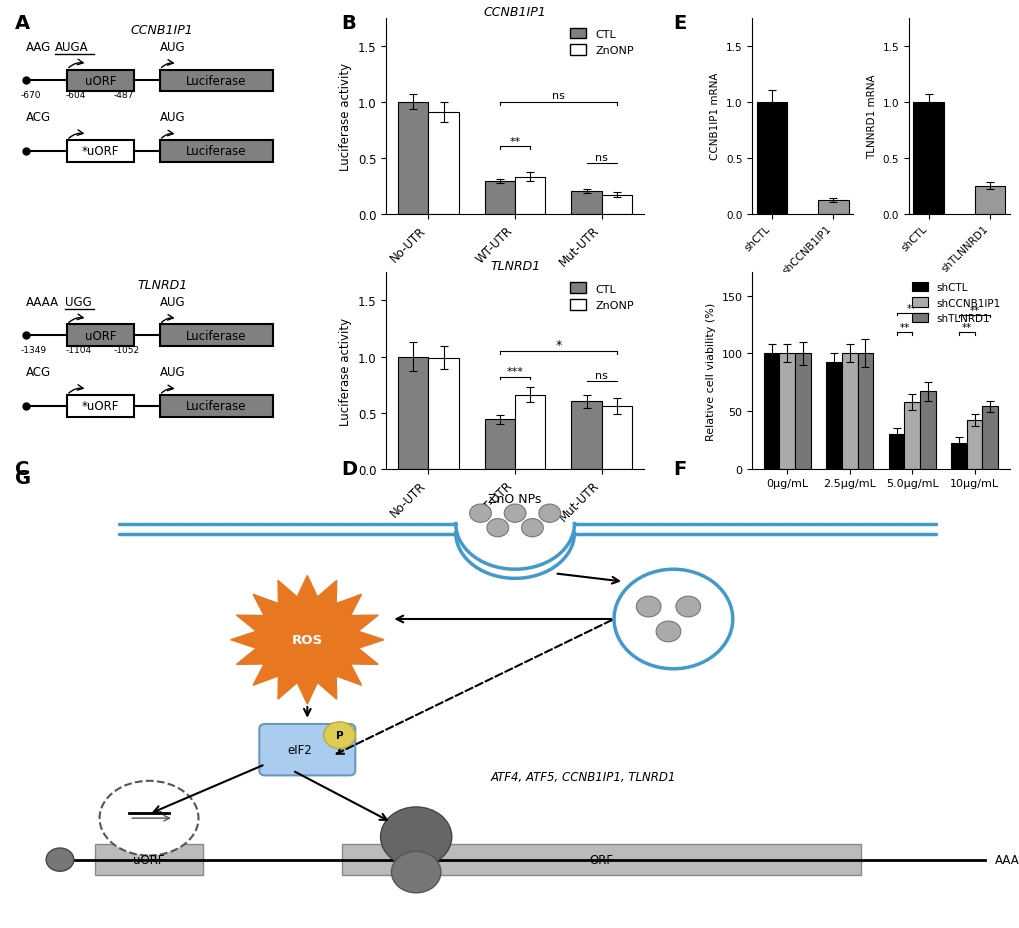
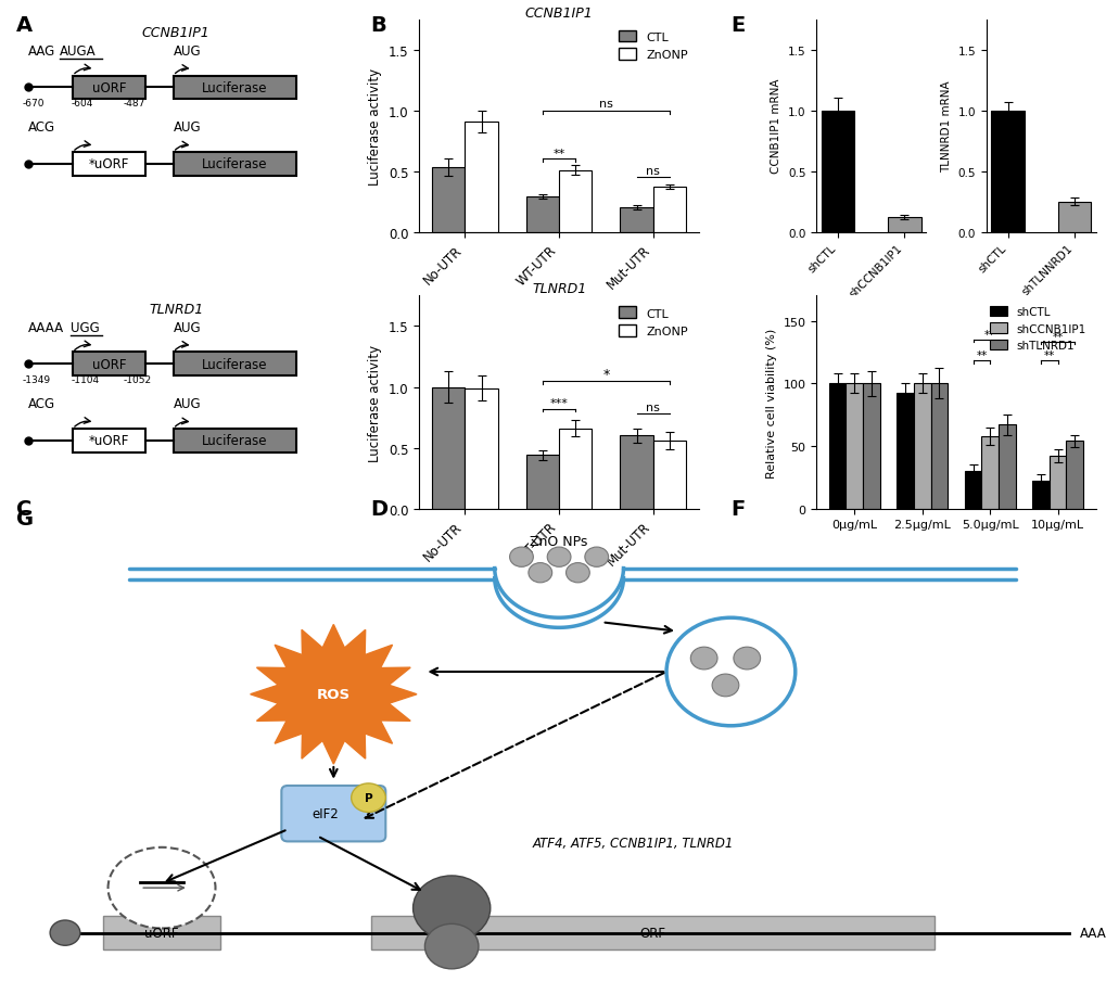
CCNB1IP1/CTL/No-UTR: 1.00 -> 0.53
CCNB1IP1/ZnONP/WT-UTR: 0.33 -> 0.51
CCNB1IP1/ZnONP/Mut-UTR: 0.17 -> 0.37
